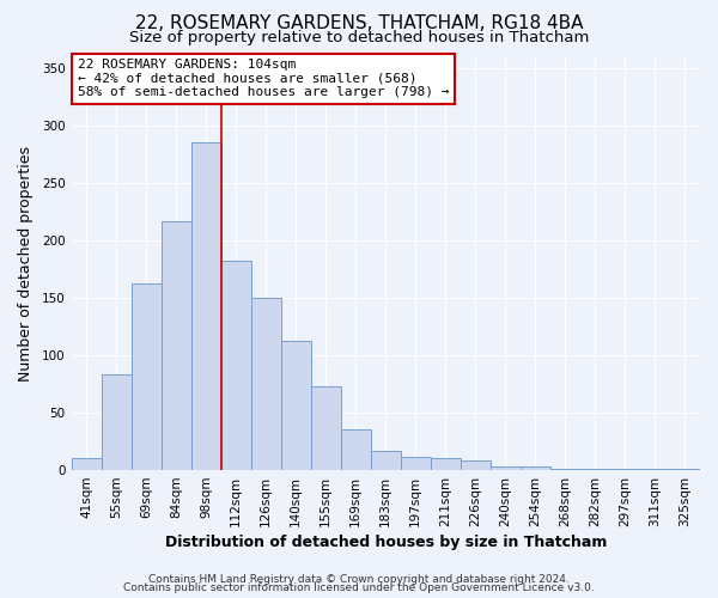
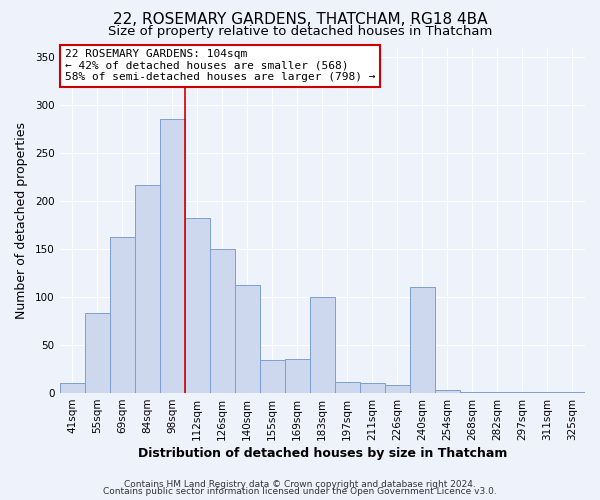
155sqm: 73 -> 34
183sqm: 17 -> 100
240sqm: 3 -> 110
